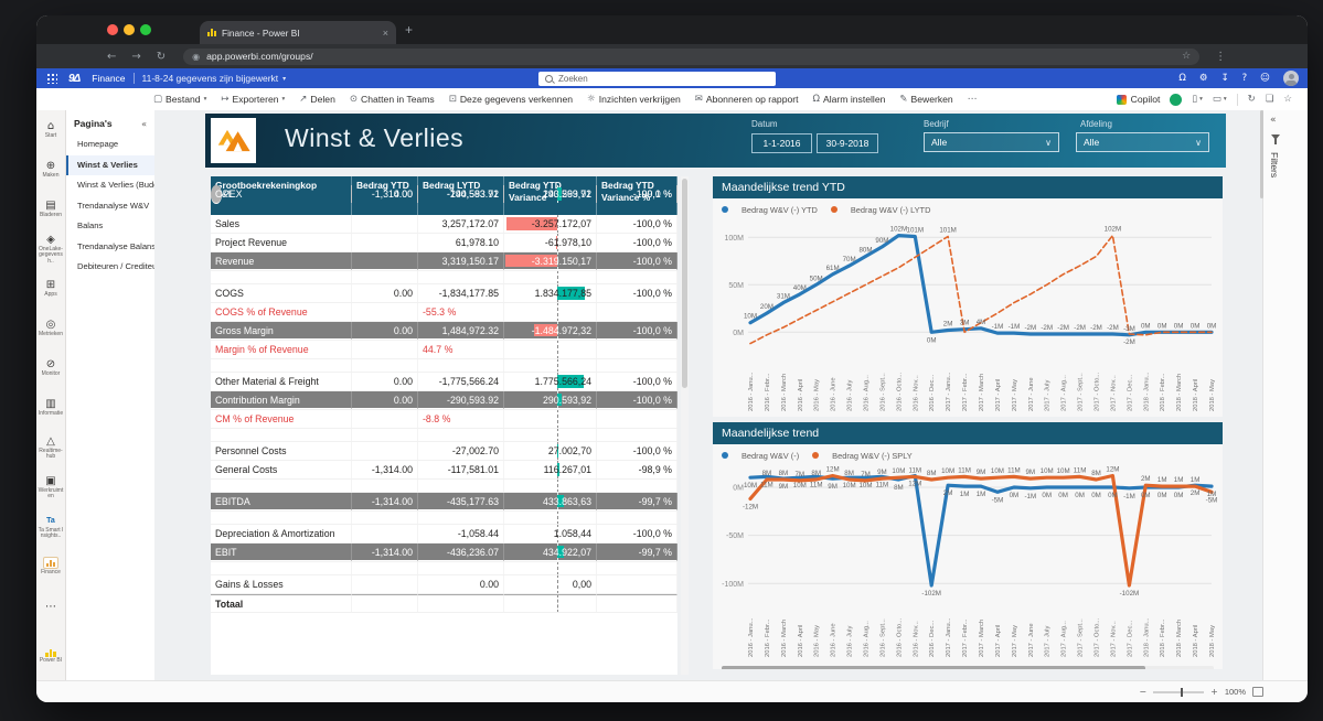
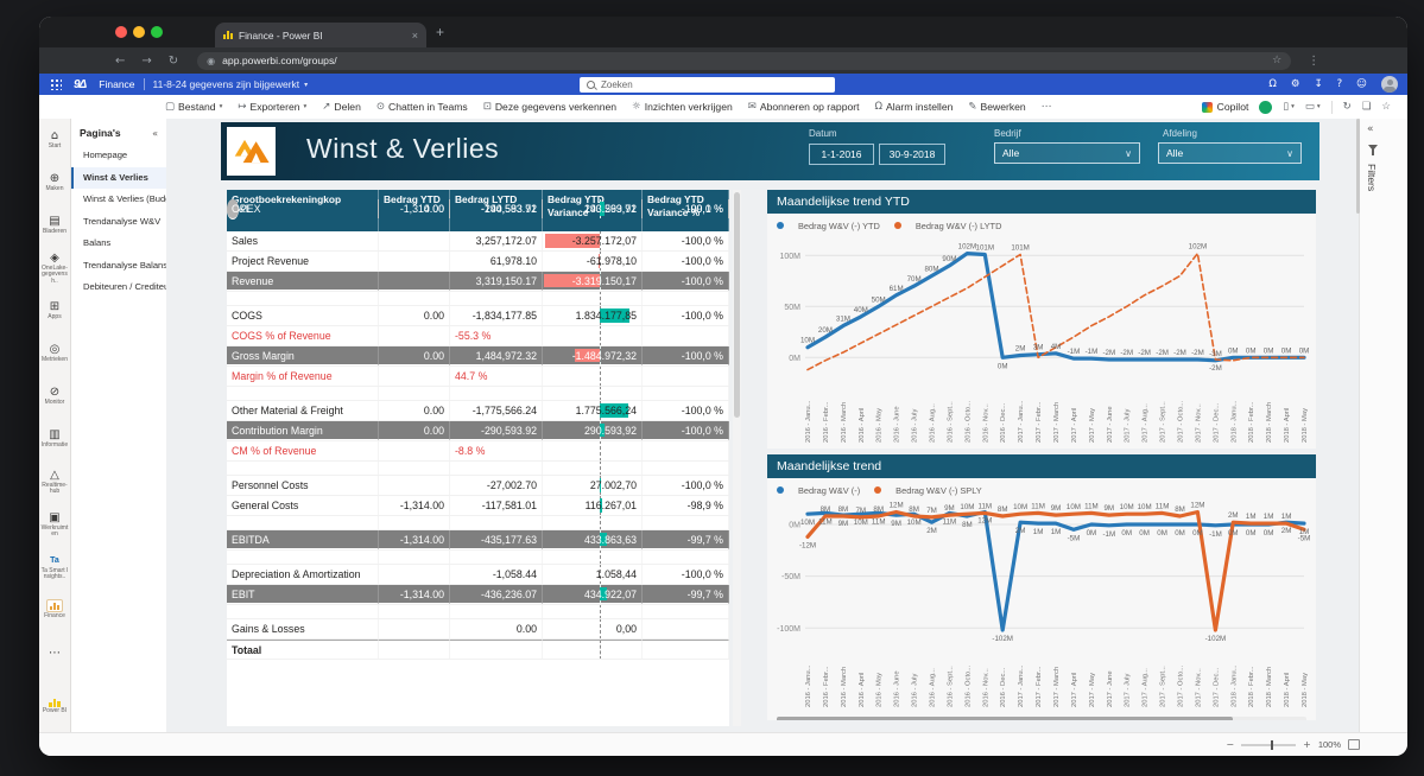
Maandelijkse trend/Bedrag W&V (-)/2016 - Aug...: 10M -> 2M
